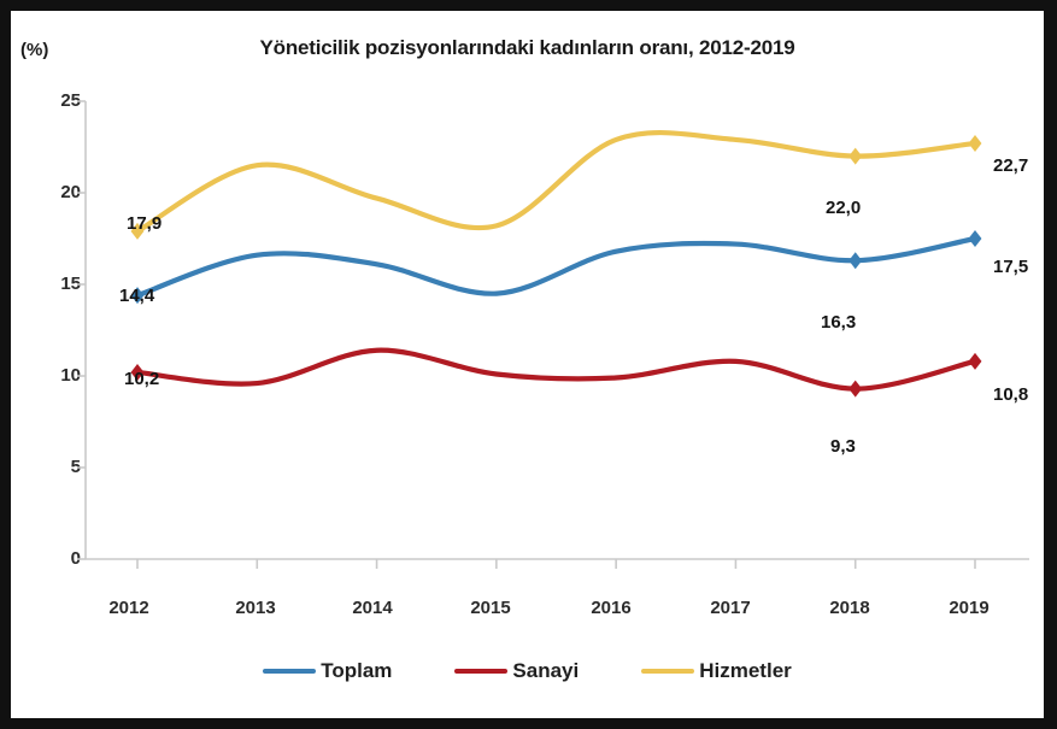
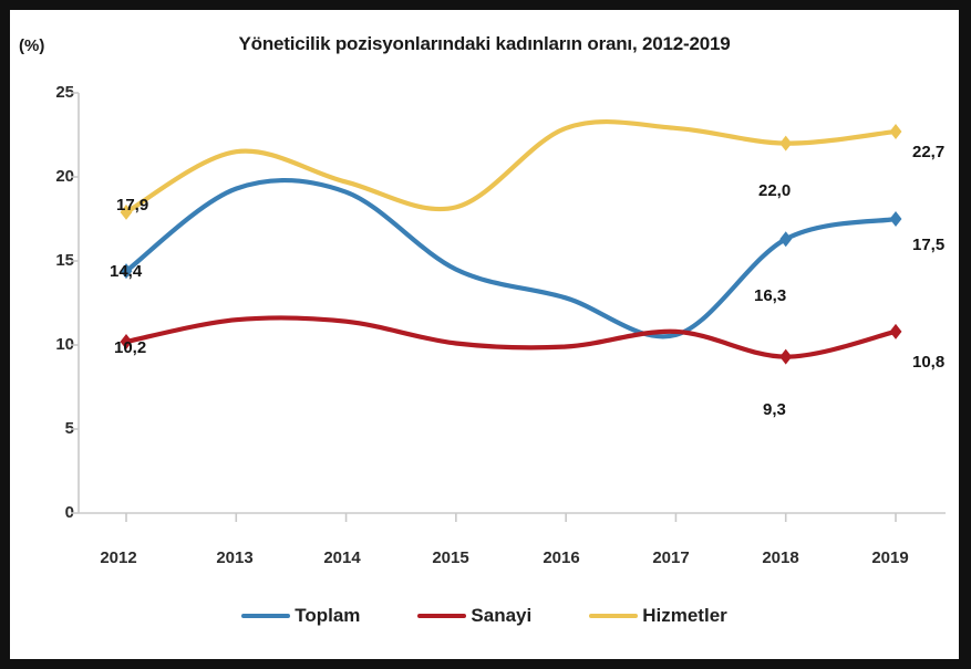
Toplam/2013: 16.6 -> 19.3
Sanayi/2013: 9.6 -> 11.5
Toplam/2014: 16.1 -> 19.1
Toplam/2016: 16.8 -> 12.8
Toplam/2017: 17.2 -> 10.6
